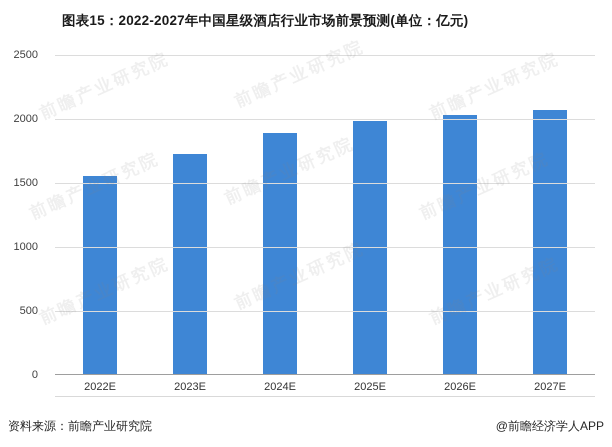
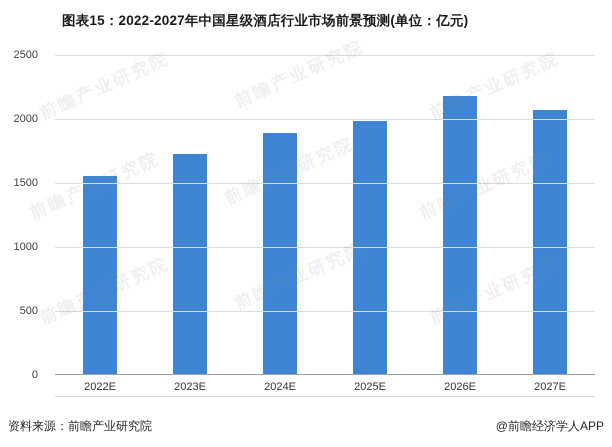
2026E: 2020 -> 2170
